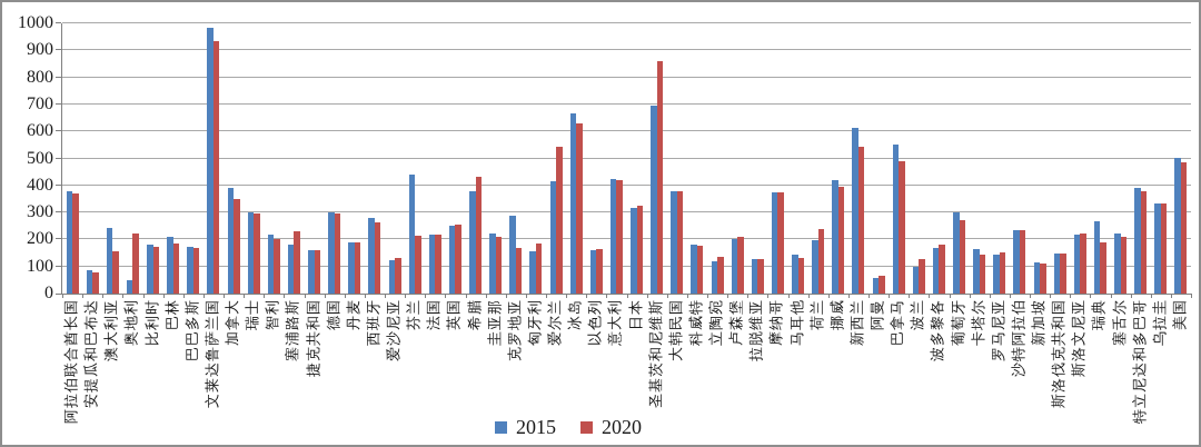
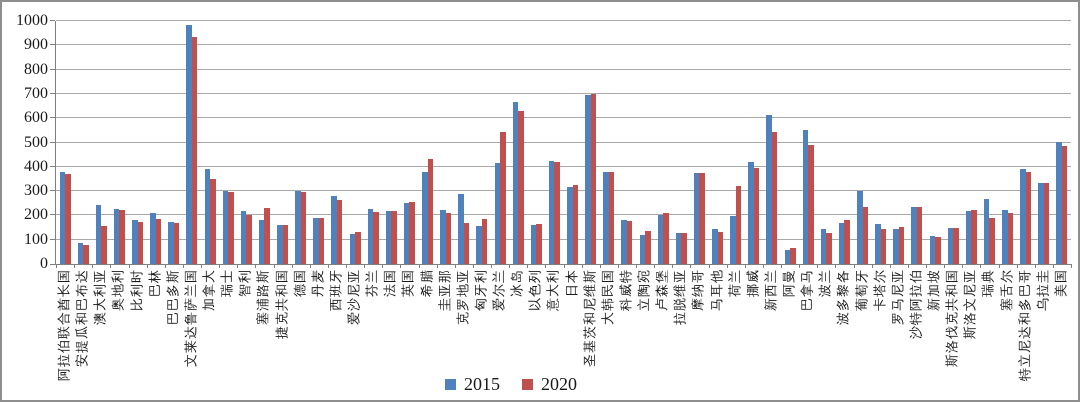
2015/奥地利: 50 -> 230
2015/芬兰: 440 -> 230
2020/圣基茨和尼维斯: 860 -> 700
2020/荷兰: 240 -> 320
2015/波兰: 100 -> 140
2020/葡萄牙: 270 -> 240
